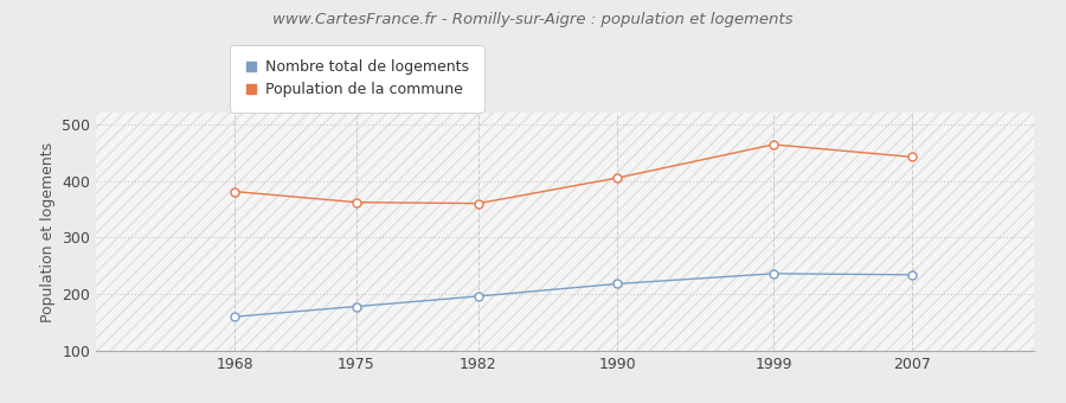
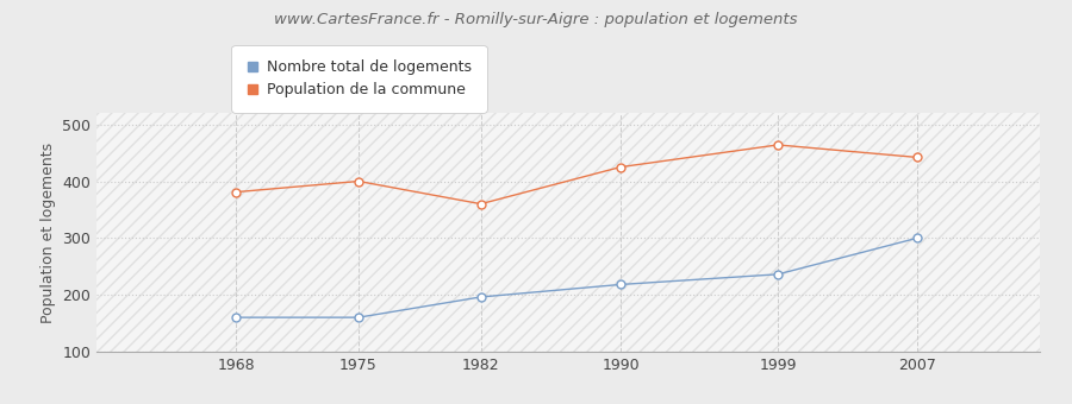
Nombre total de logements/1975: 178 -> 160
Population de la commune/1975: 362 -> 400
Population de la commune/1990: 405 -> 425
Nombre total de logements/2007: 234 -> 300
